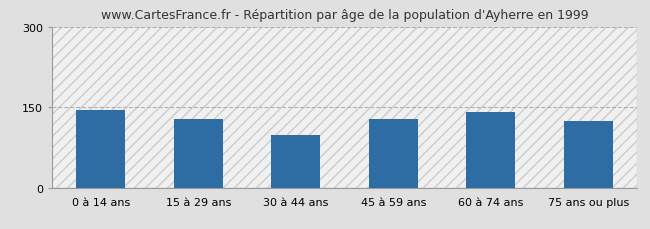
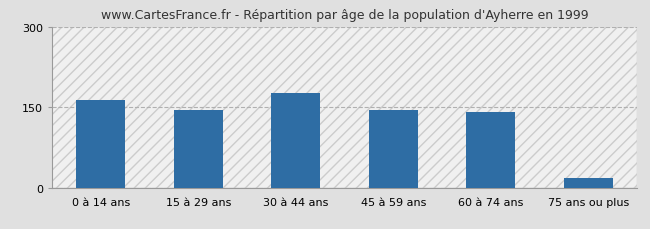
0 à 14 ans: 144 -> 163
15 à 29 ans: 128 -> 144
30 à 44 ans: 98 -> 177
45 à 59 ans: 128 -> 145
75 ans ou plus: 124 -> 18
